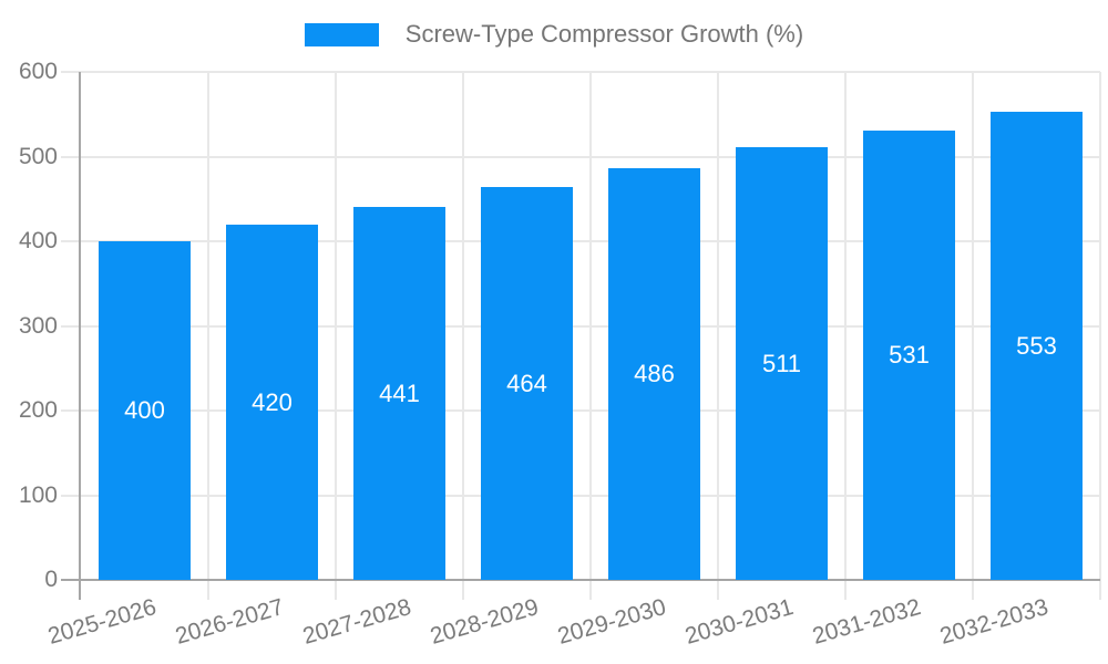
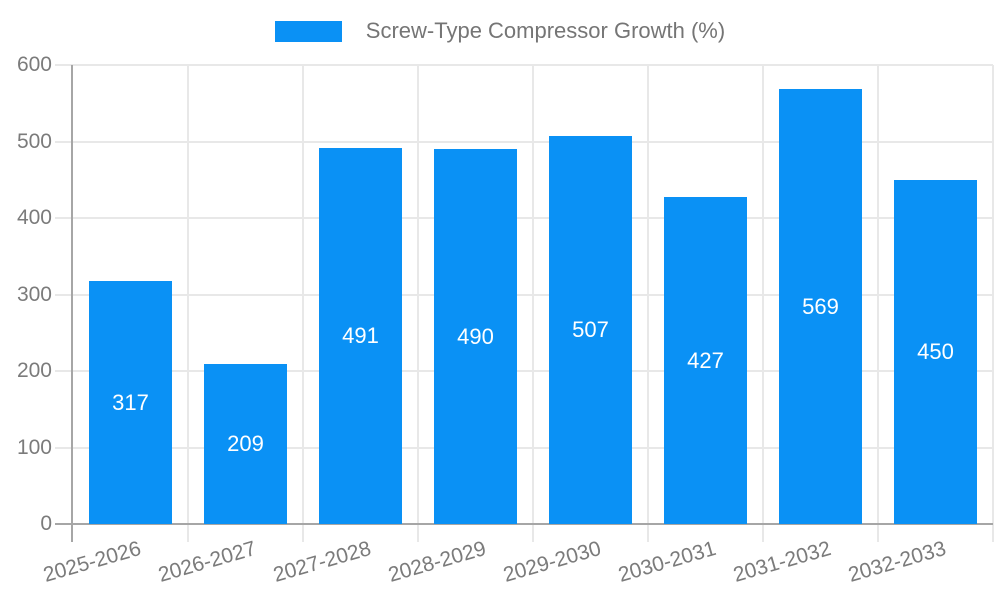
2025-2026: 400 -> 317
2026-2027: 420 -> 209
2027-2028: 441 -> 491
2028-2029: 464 -> 490
2029-2030: 486 -> 507
2030-2031: 511 -> 427
2031-2032: 531 -> 569
2032-2033: 553 -> 450
